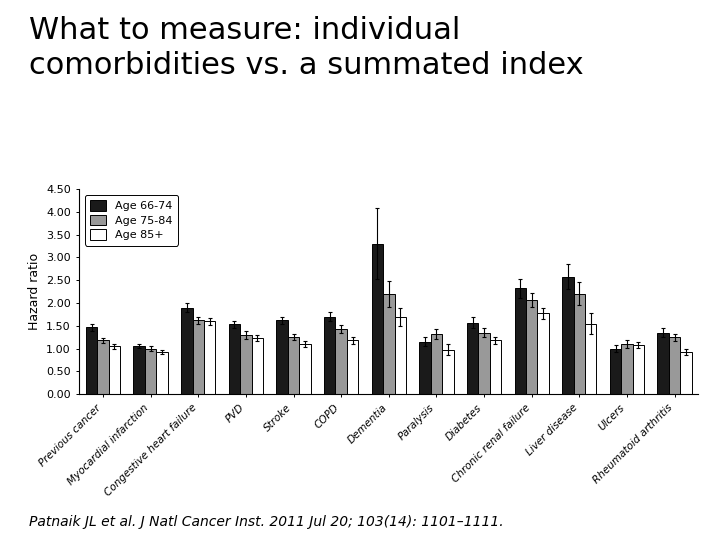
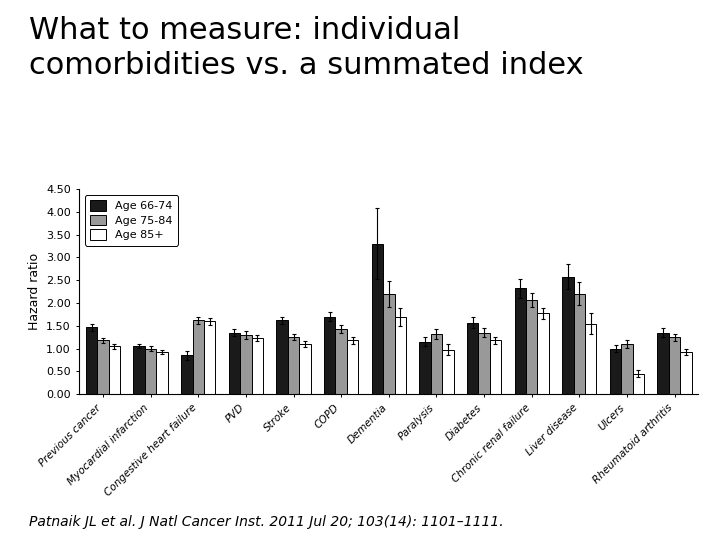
Age 66-74/Congestive heart failure: 1.90 -> 0.85
Age 66-74/PVD: 1.53 -> 1.35
Age 85+/Ulcers: 1.08 -> 0.45
